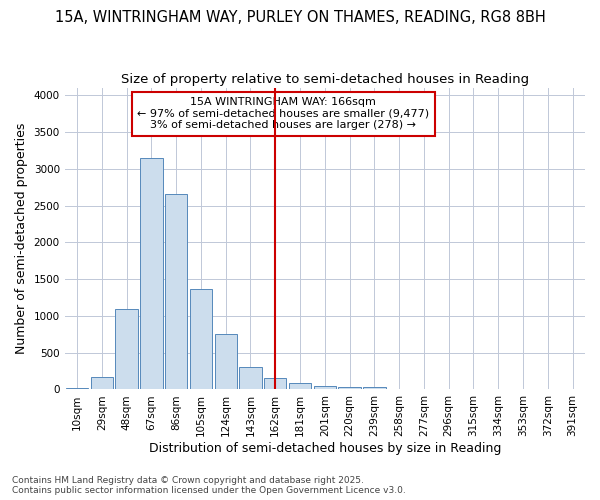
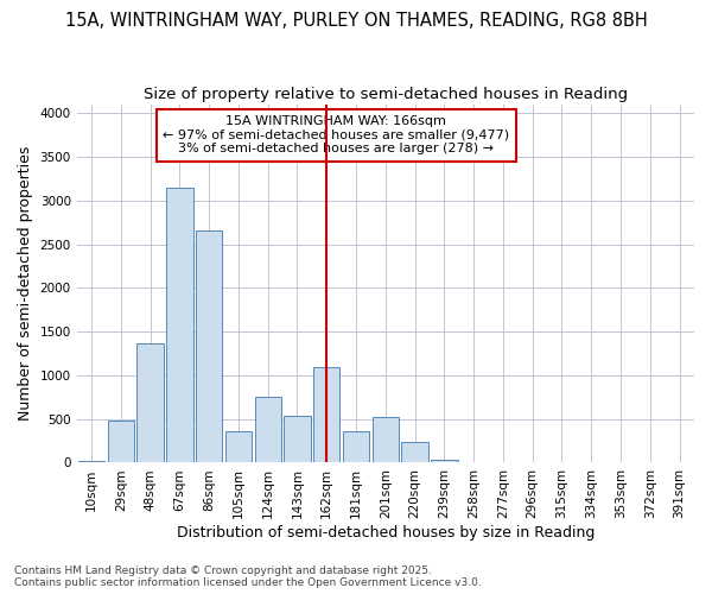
29sqm: 180 -> 480
48sqm: 1090 -> 1360
105sqm: 1360 -> 360
143sqm: 310 -> 540
162sqm: 160 -> 1100
181sqm: 80 -> 360
201sqm: 50 -> 520
220sqm: 40 -> 240
